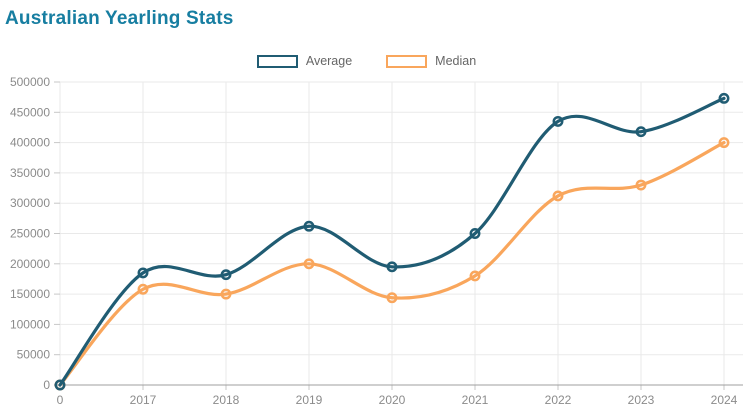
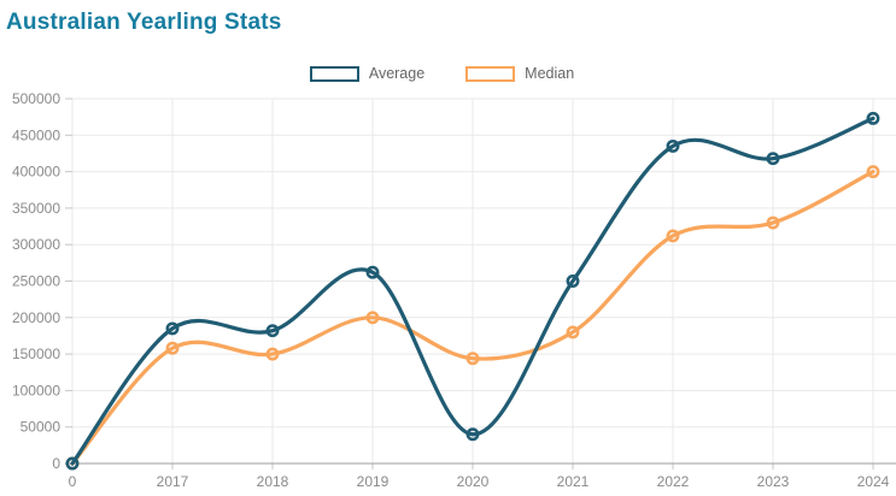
Average/2020: 200000 -> 40000
